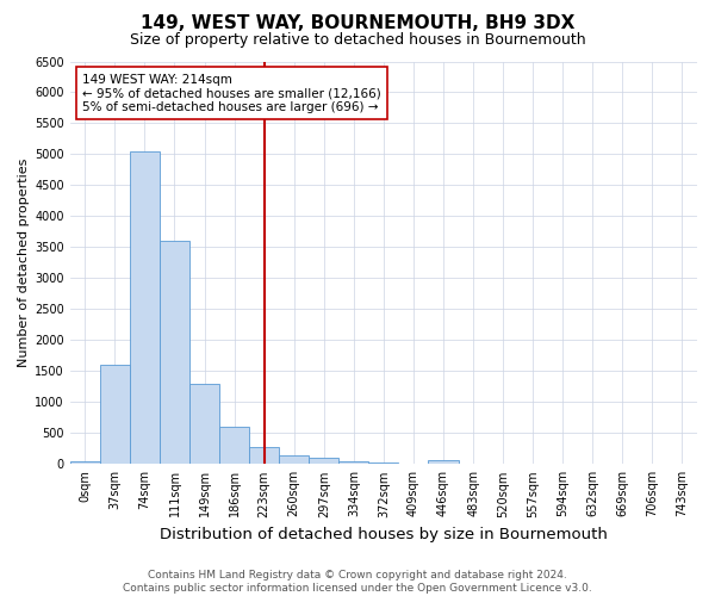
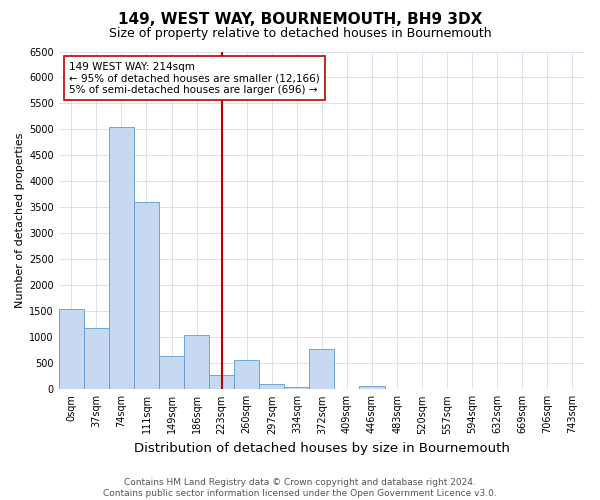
0sqm: 50 -> 1540
37sqm: 1600 -> 1180
149sqm: 1300 -> 640
186sqm: 600 -> 1040
260sqm: 150 -> 560
372sqm: 30 -> 780
